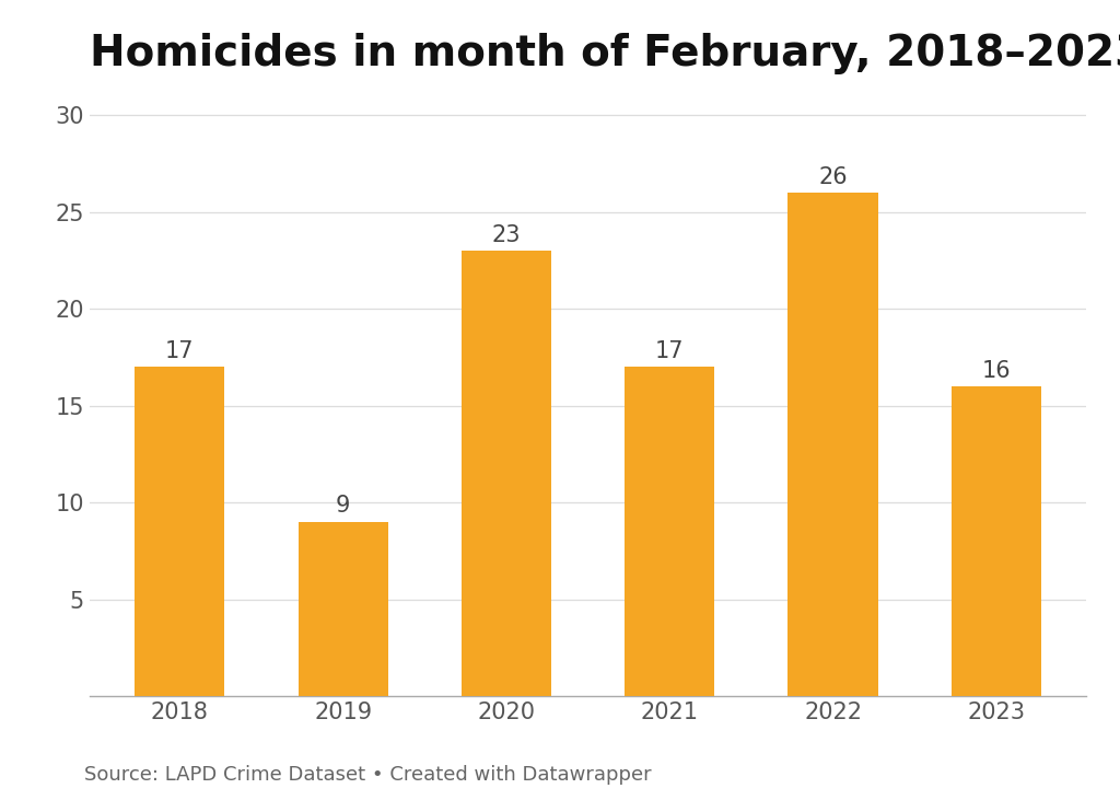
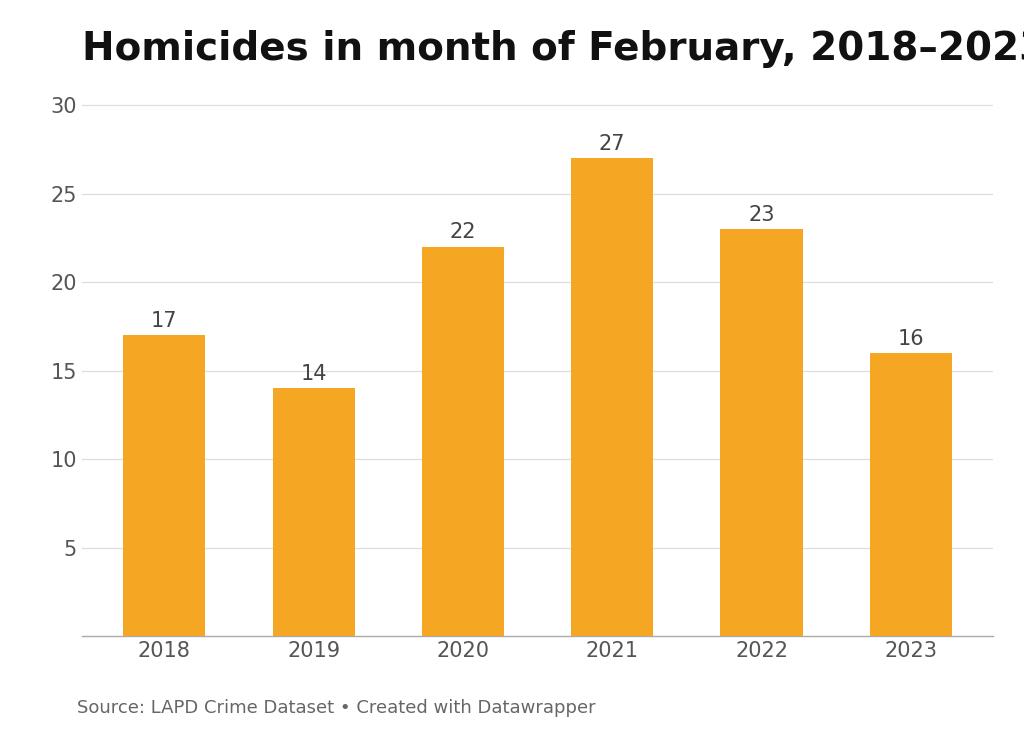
2019: 9 -> 14
2020: 23 -> 22
2021: 17 -> 27
2022: 26 -> 23
